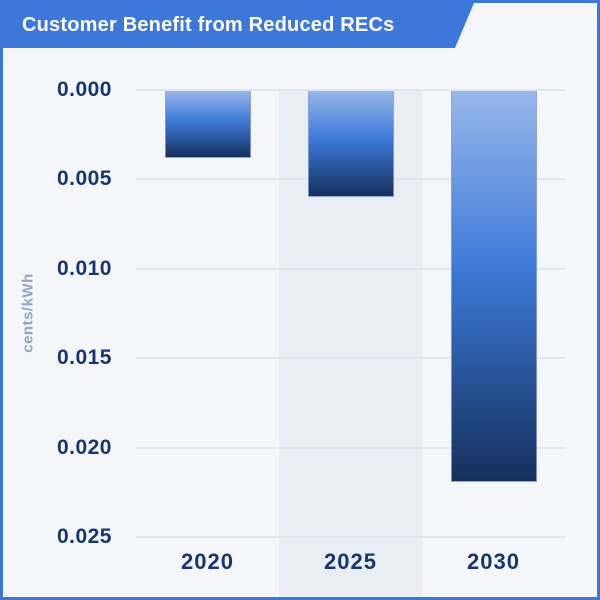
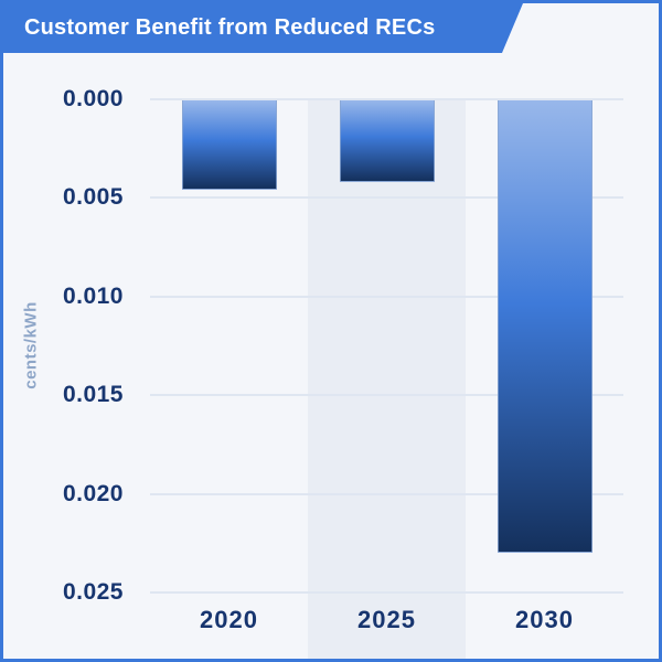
2020: 0.0038 -> 0.0046
2025: 0.0060 -> 0.0042
2030: 0.0219 -> 0.0230
